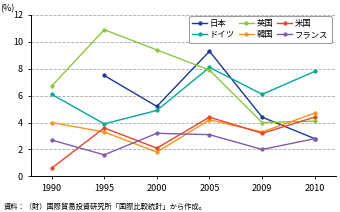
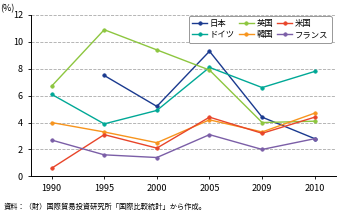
米国/1995: 3.6 -> 3.1
韓国/2000: 1.8 -> 2.5
フランス/2000: 3.2 -> 1.4
ドイツ/2009: 6.1 -> 6.6
